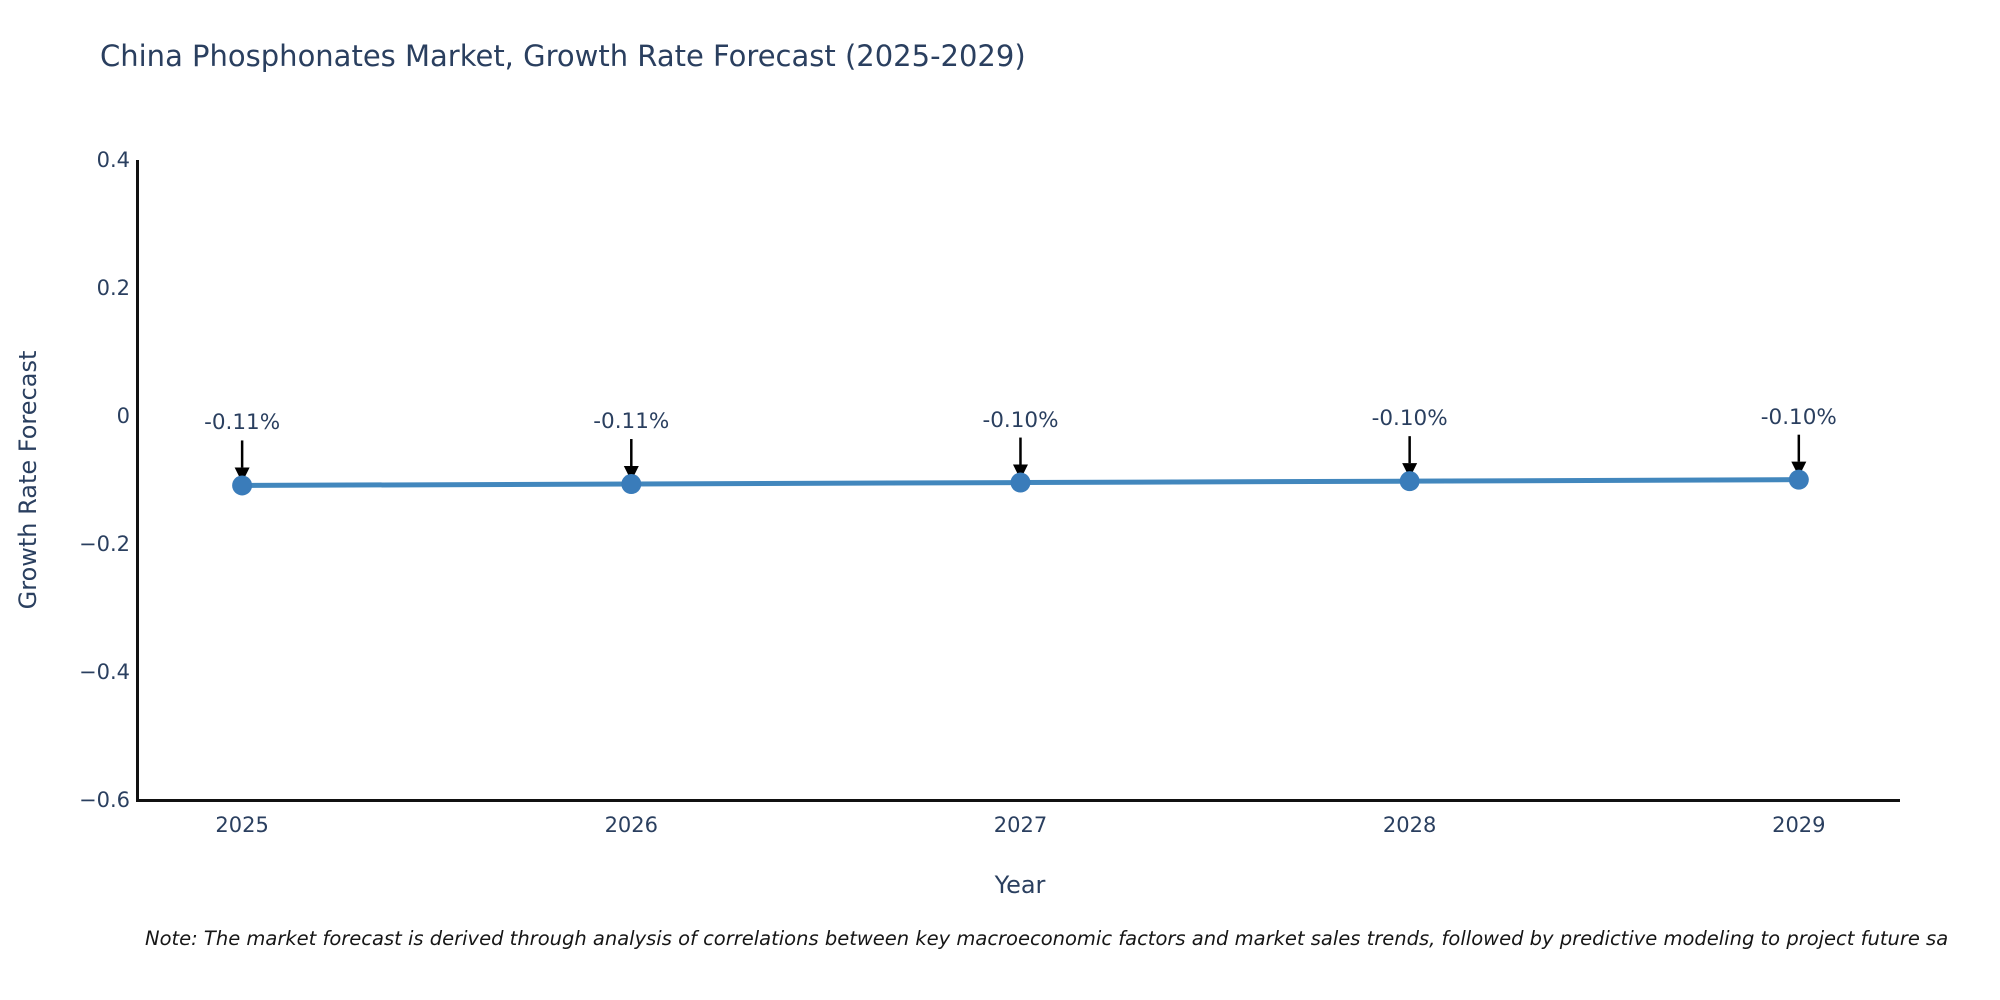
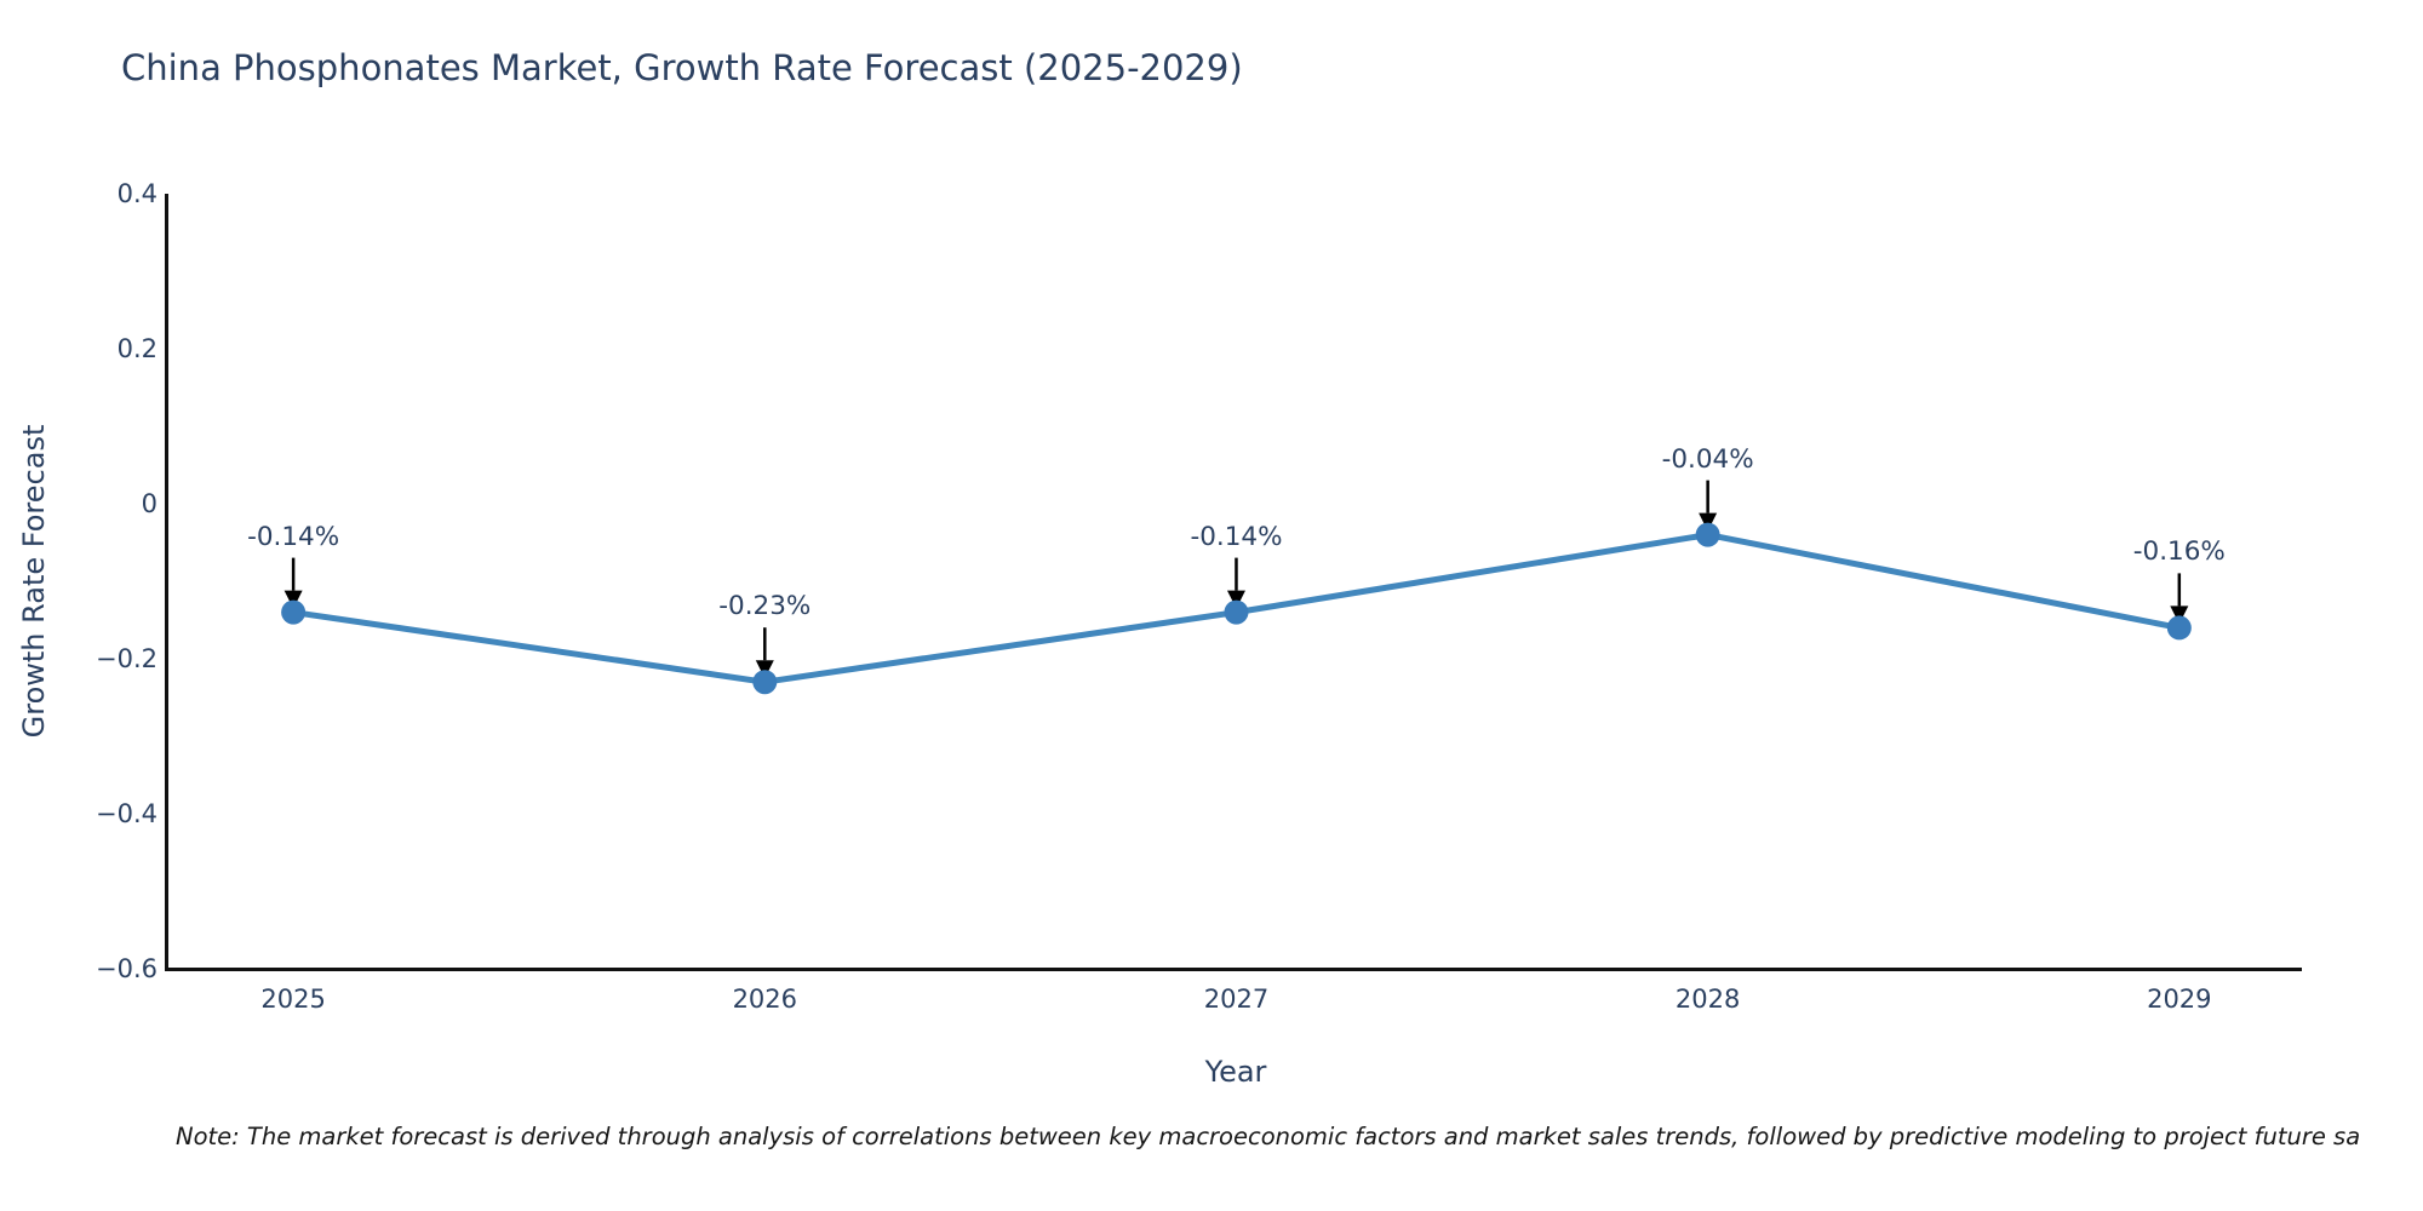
2025: -0.11% -> -0.14%
2026: -0.11% -> -0.23%
2027: -0.10% -> -0.14%
2028: -0.10% -> -0.04%
2029: -0.10% -> -0.16%
